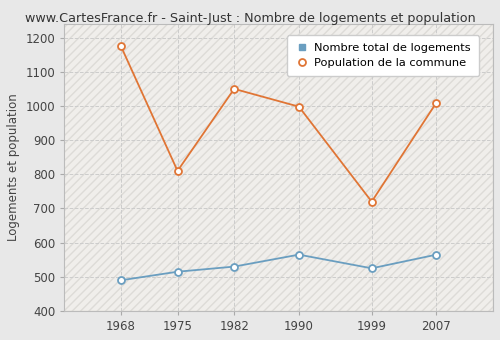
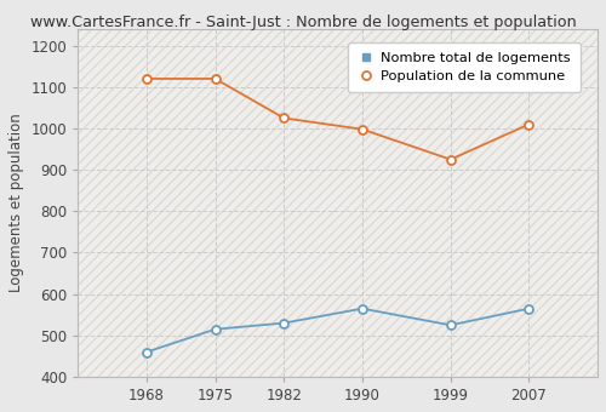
Nombre total de logements/1968: 490 -> 460
Population de la commune/1968: 1175 -> 1120
Population de la commune/1975: 810 -> 1120
Population de la commune/1982: 1050 -> 1025
Population de la commune/1999: 720 -> 925
